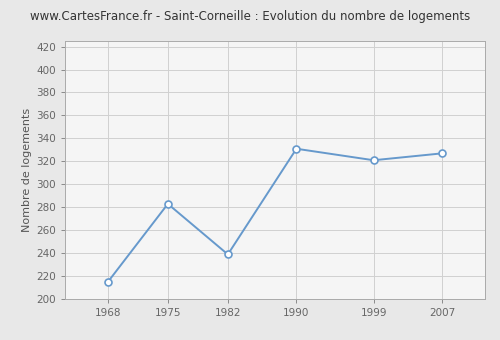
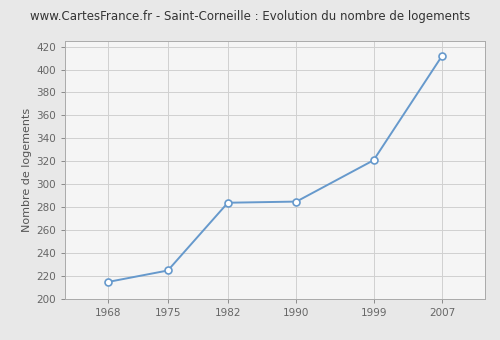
1975: 283 -> 225
1982: 239 -> 284
1990: 331 -> 285
2007: 327 -> 412
